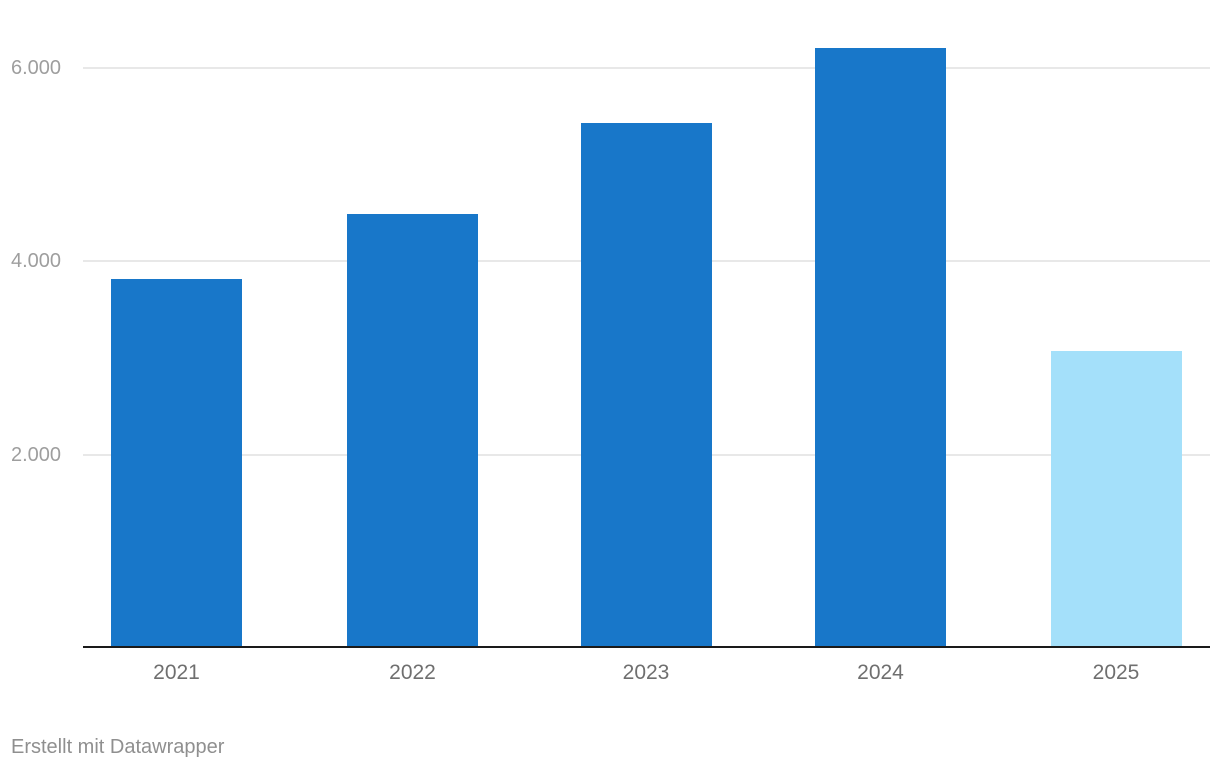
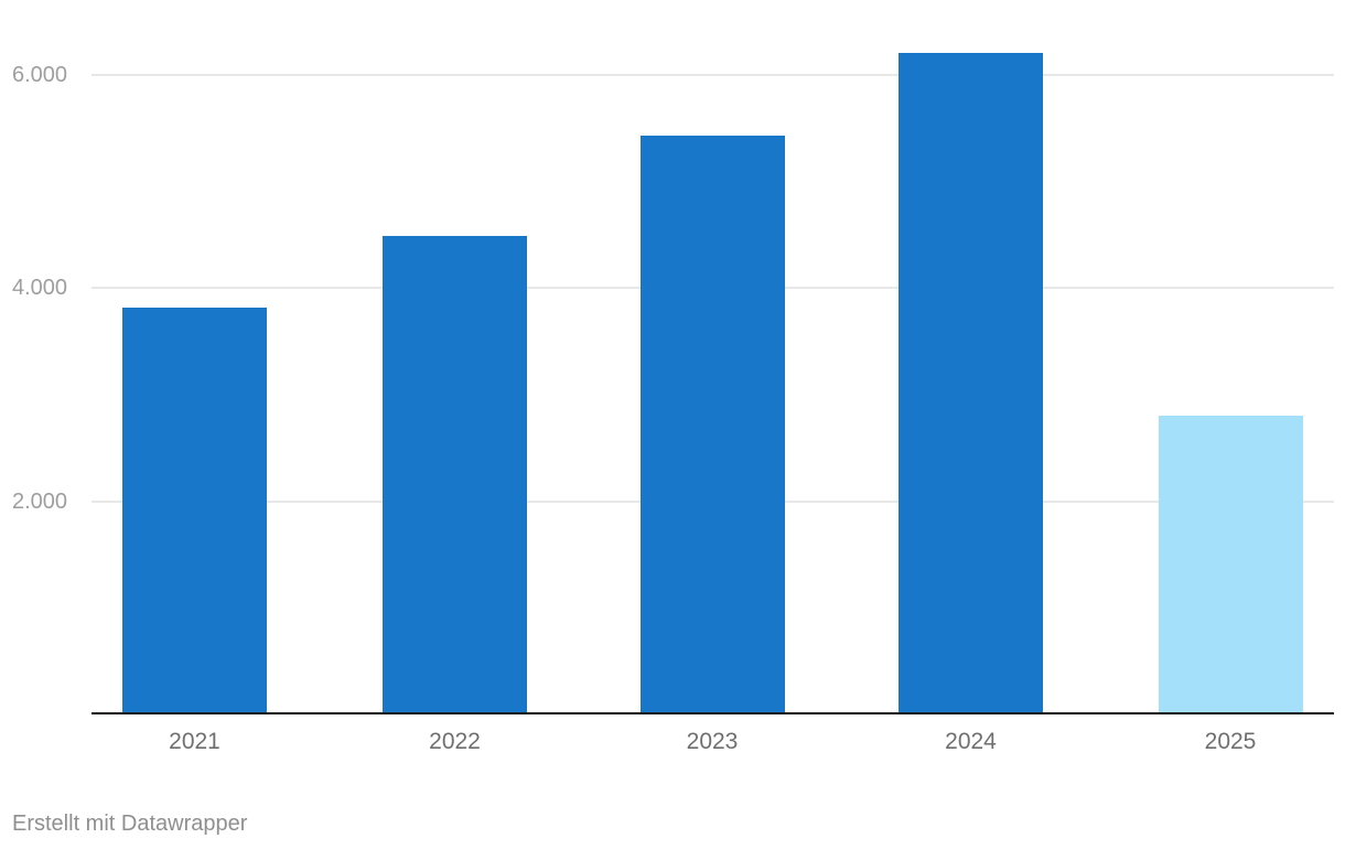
2025: 3100 -> 2800
